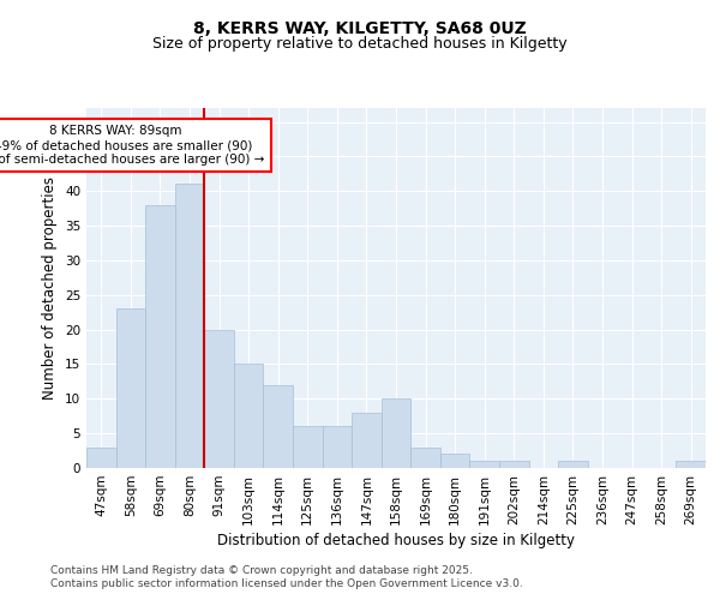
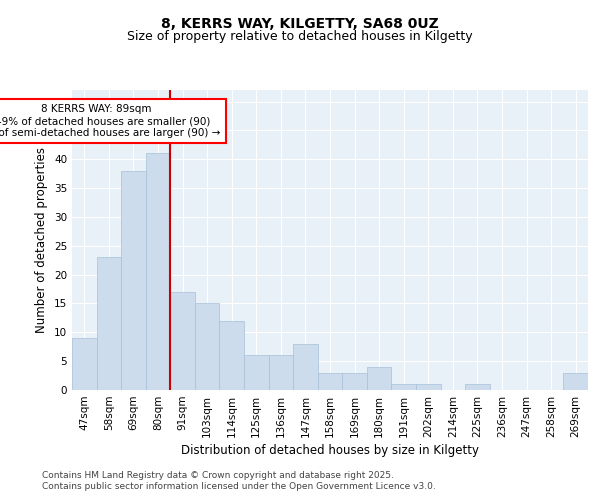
47sqm: 3 -> 9
91sqm: 20 -> 17
158sqm: 10 -> 3
180sqm: 2 -> 4
269sqm: 1 -> 3
